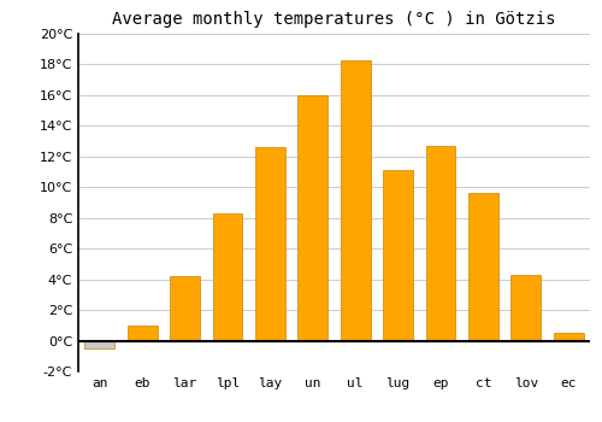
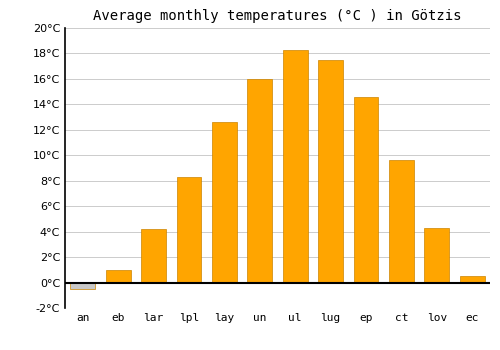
lug: 11.1°C -> 17.5°C
ep: 12.7°C -> 14.6°C
